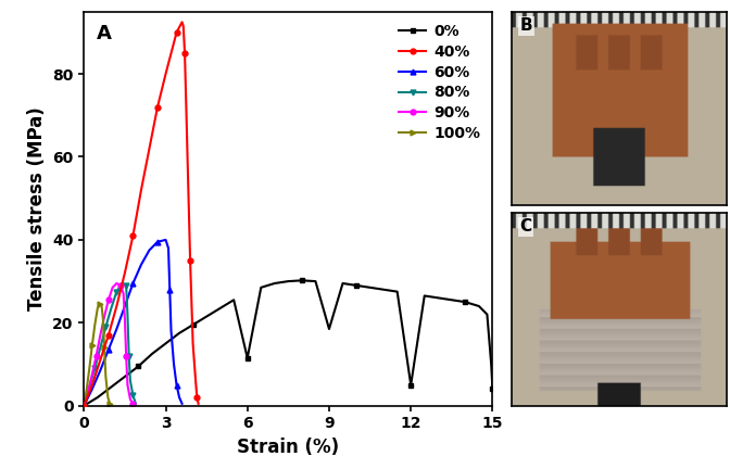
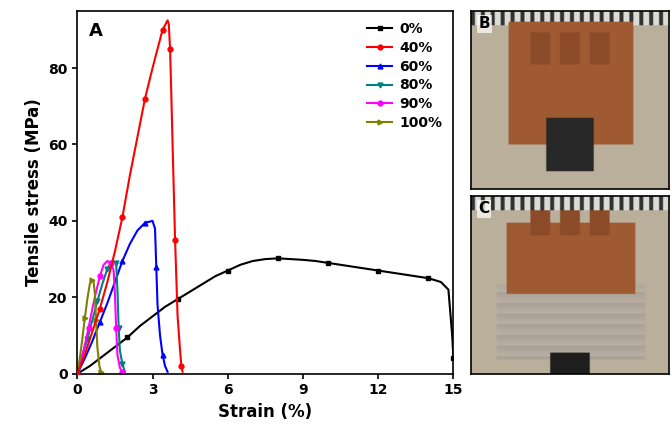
0%/6: 11.5 -> 27.0
0%/9: 18.5 -> 29.8
0%/12: 5.0 -> 27.0
